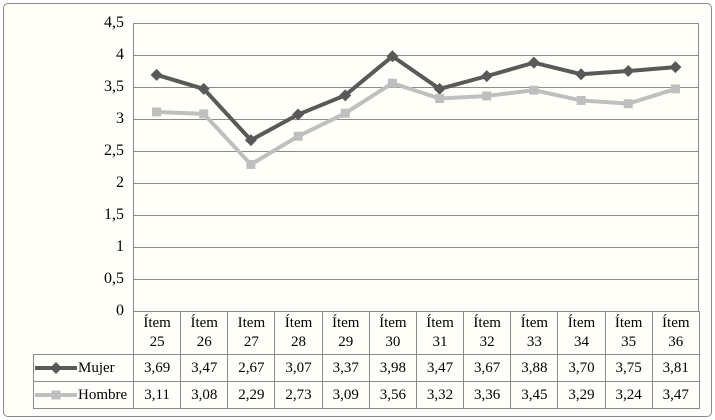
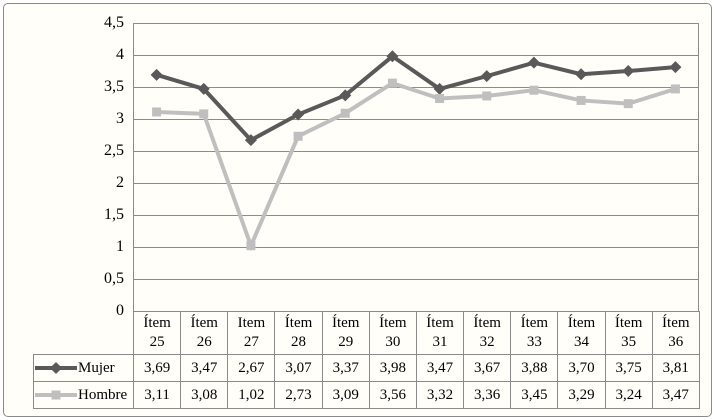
Hombre/Item 27: 2,29 -> 1,02
